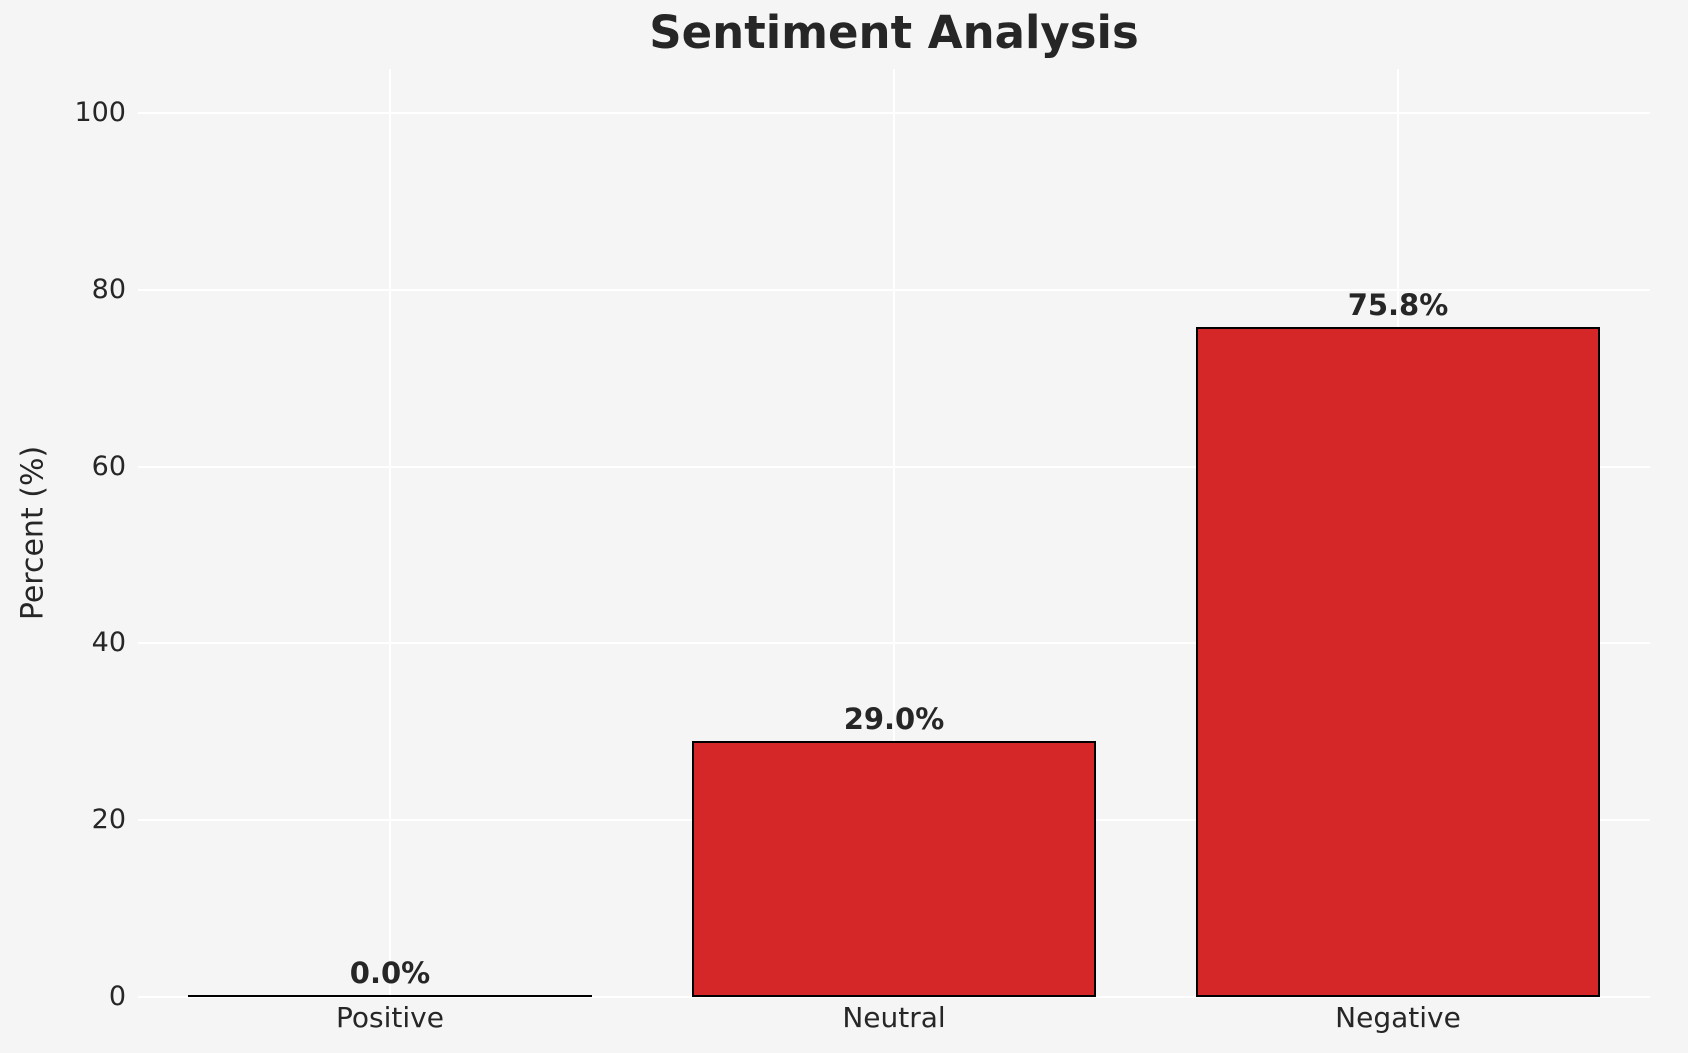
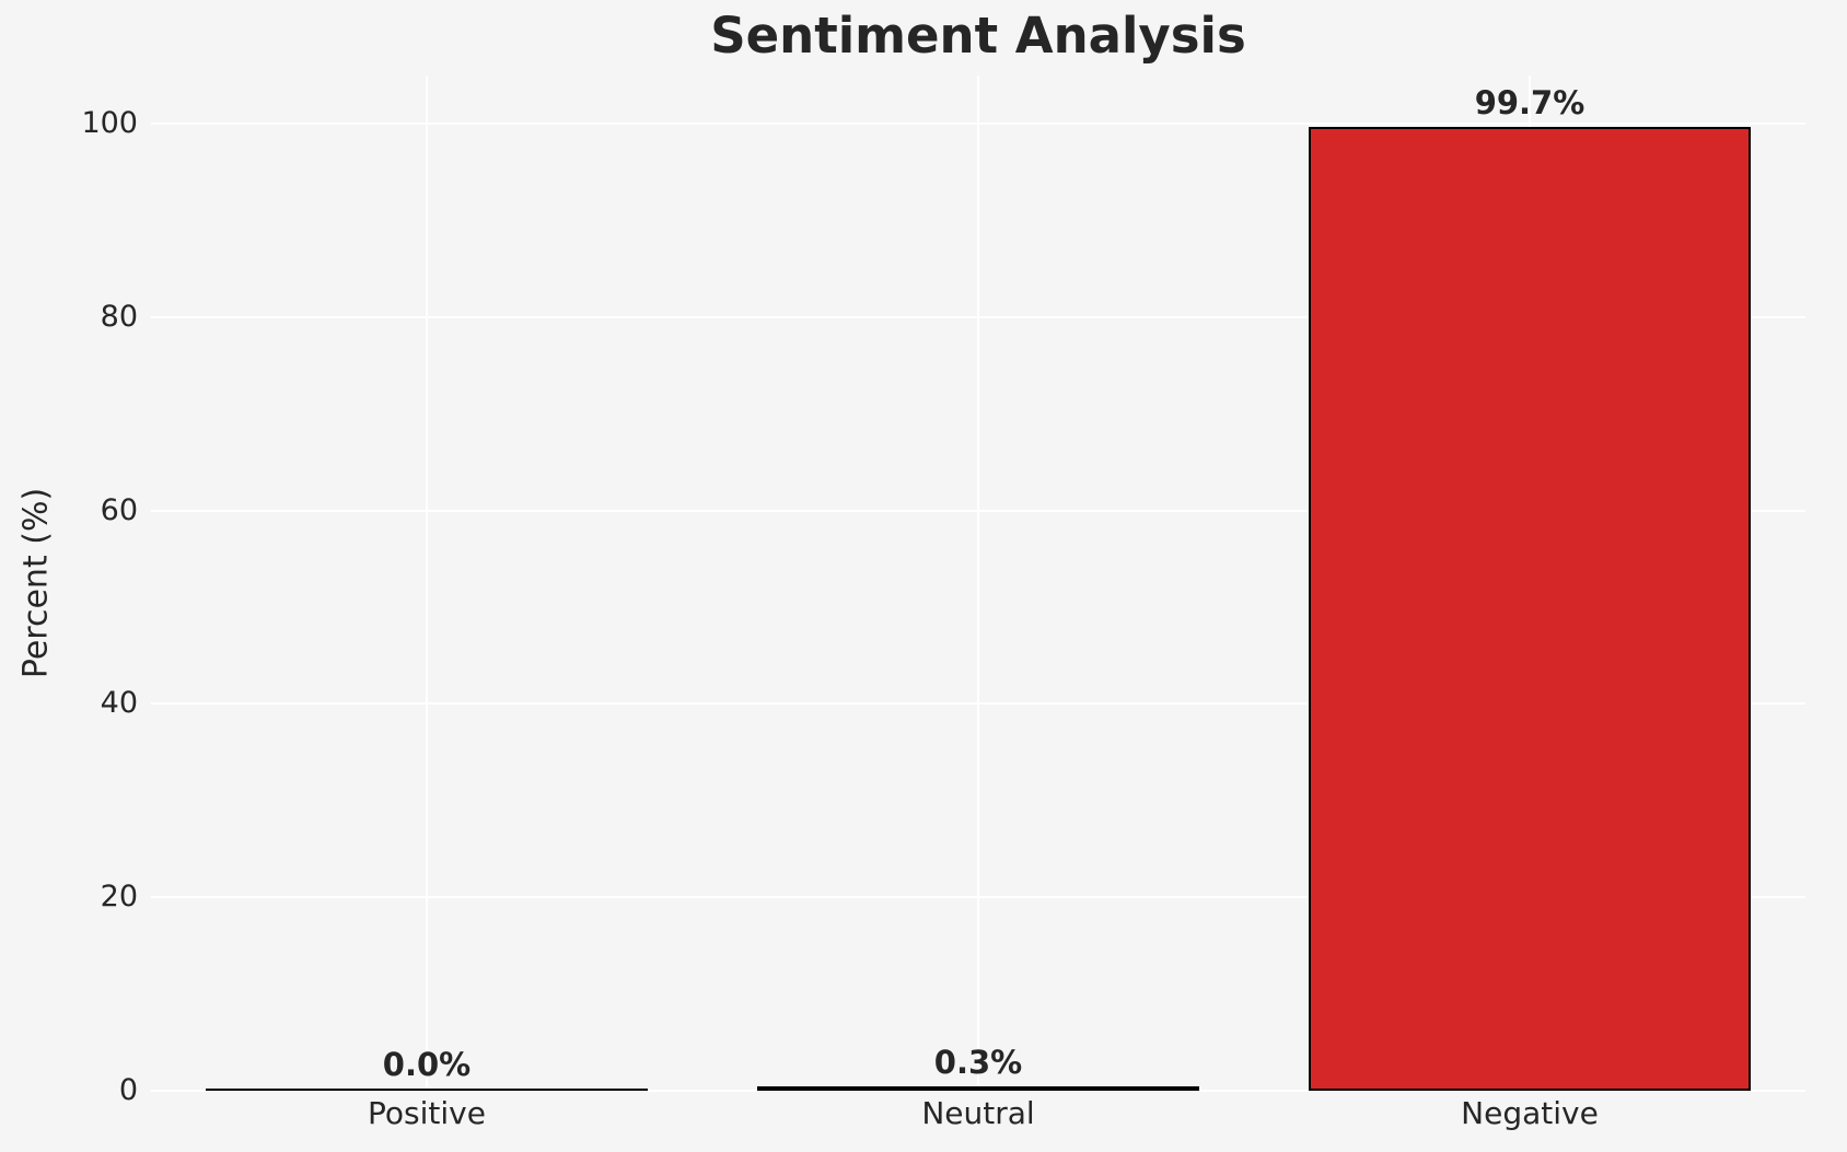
Neutral: 29.0% -> 0.3%
Negative: 75.8% -> 99.7%
